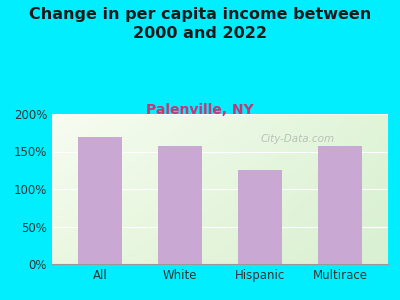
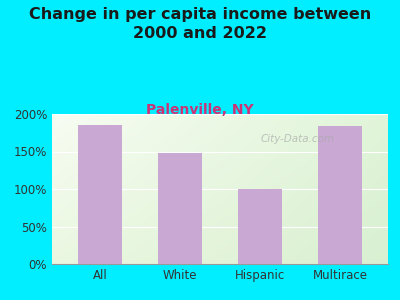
All: 170% -> 186%
White: 157% -> 148%
Hispanic: 126% -> 100%
Multirace: 157% -> 184%
